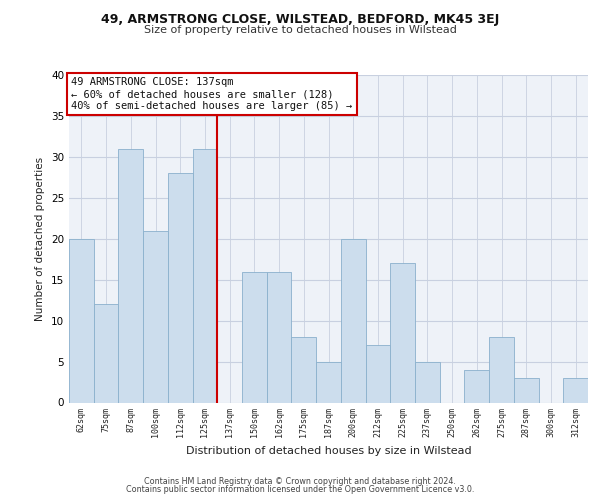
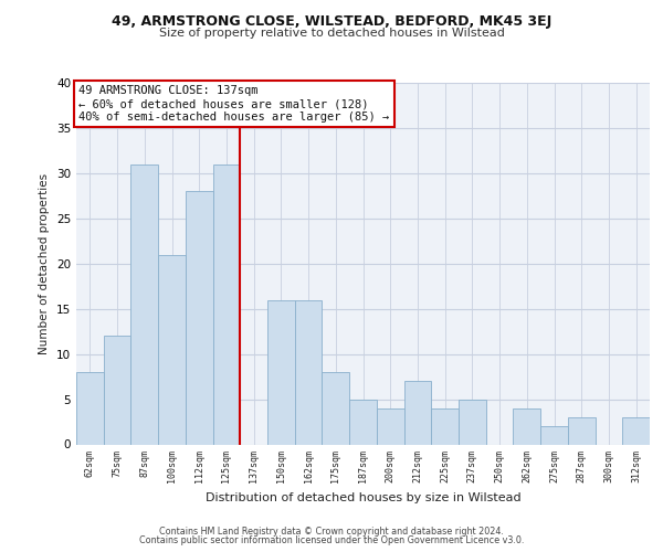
62sqm: 20 -> 8
200sqm: 20 -> 4
225sqm: 17 -> 4
275sqm: 8 -> 2
